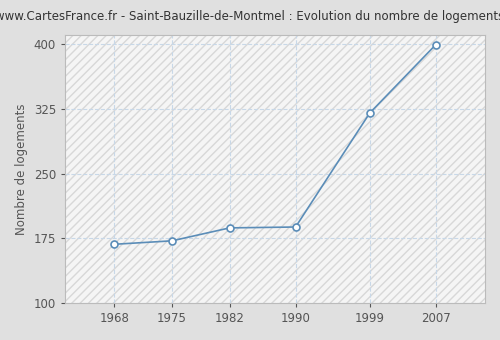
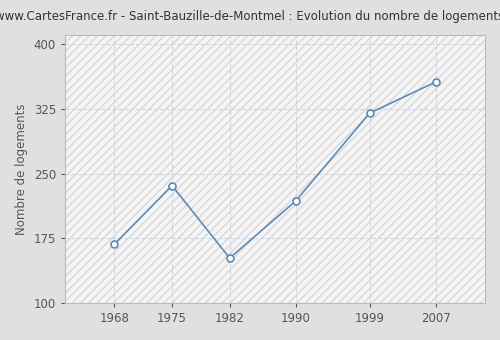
1975: 172 -> 236
1982: 187 -> 152
1990: 188 -> 218
2007: 399 -> 356
